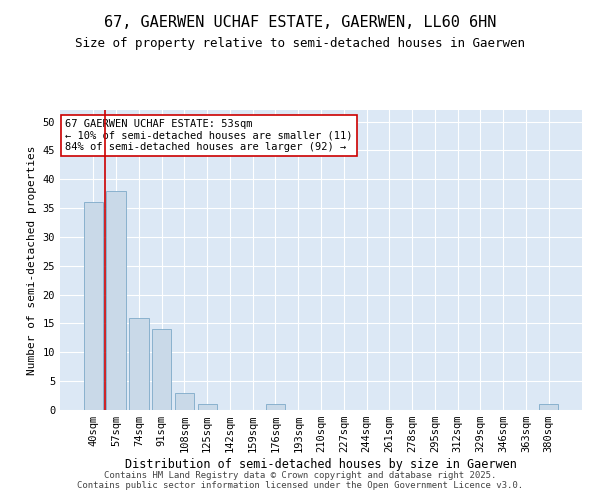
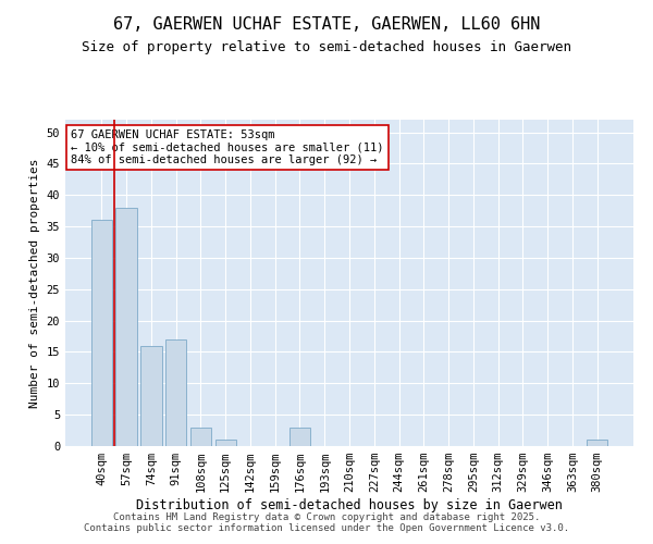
91sqm: 14 -> 17
176sqm: 1 -> 3
